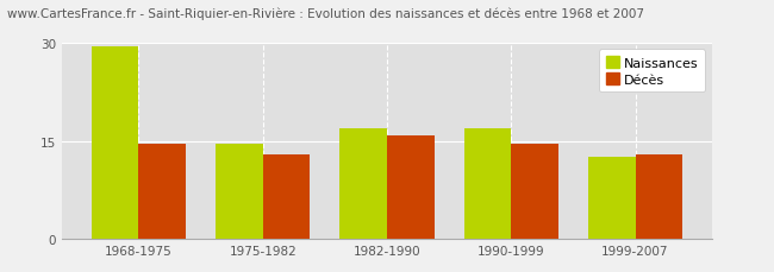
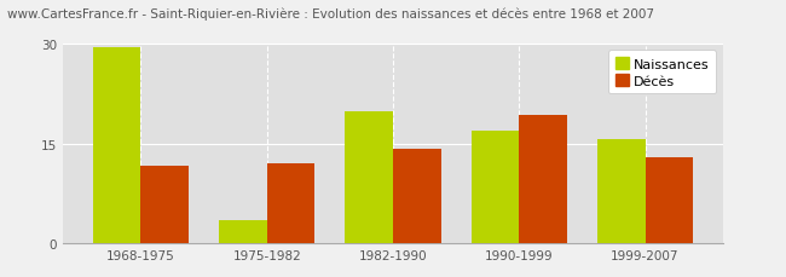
Décès/1968-1975: 14.5 -> 11.6
Naissances/1975-1982: 14.5 -> 3.6
Décès/1975-1982: 13.0 -> 12.0
Naissances/1982-1990: 17.0 -> 19.8
Décès/1982-1990: 15.8 -> 14.2
Décès/1990-1999: 14.5 -> 19.2
Naissances/1999-2007: 12.5 -> 15.6
